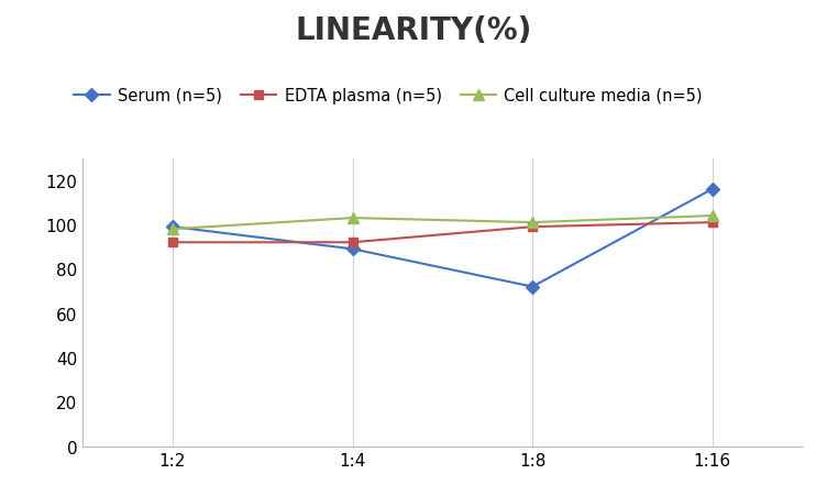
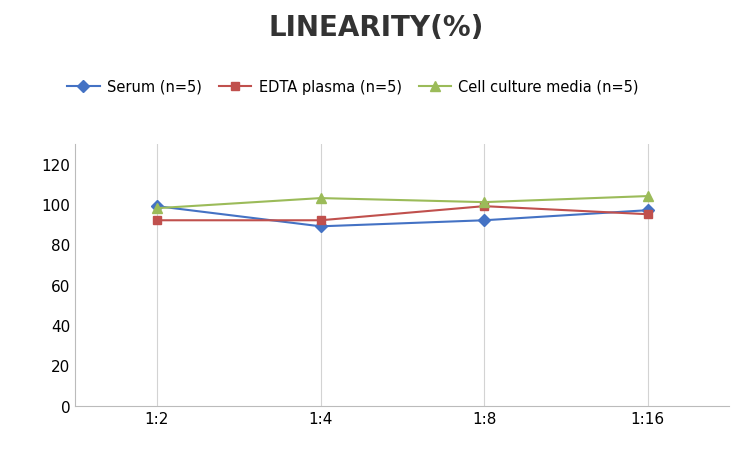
Serum (n=5)/1:8: 72 -> 92
Serum (n=5)/1:16: 116 -> 97
EDTA plasma (n=5)/1:16: 101 -> 95
